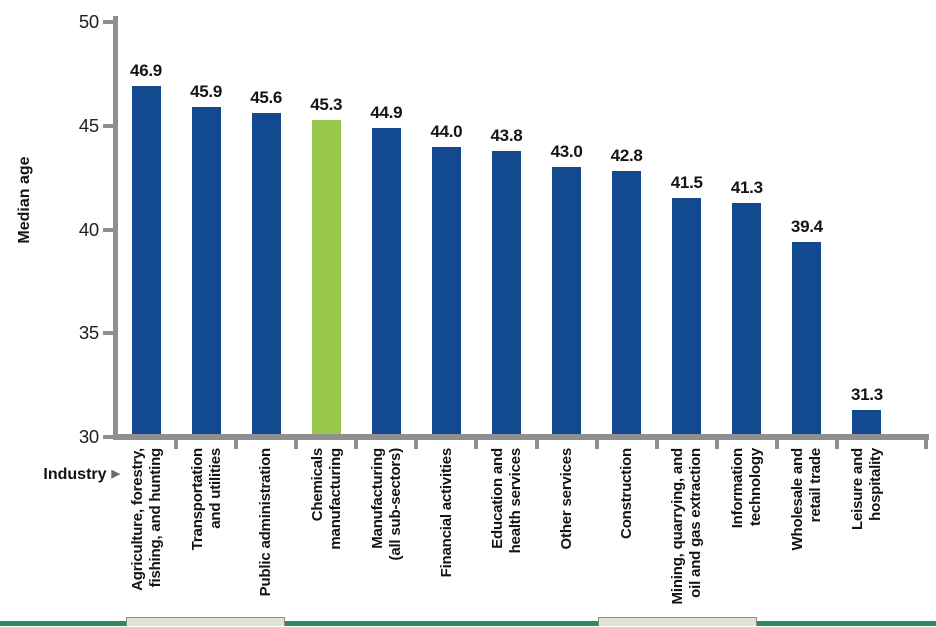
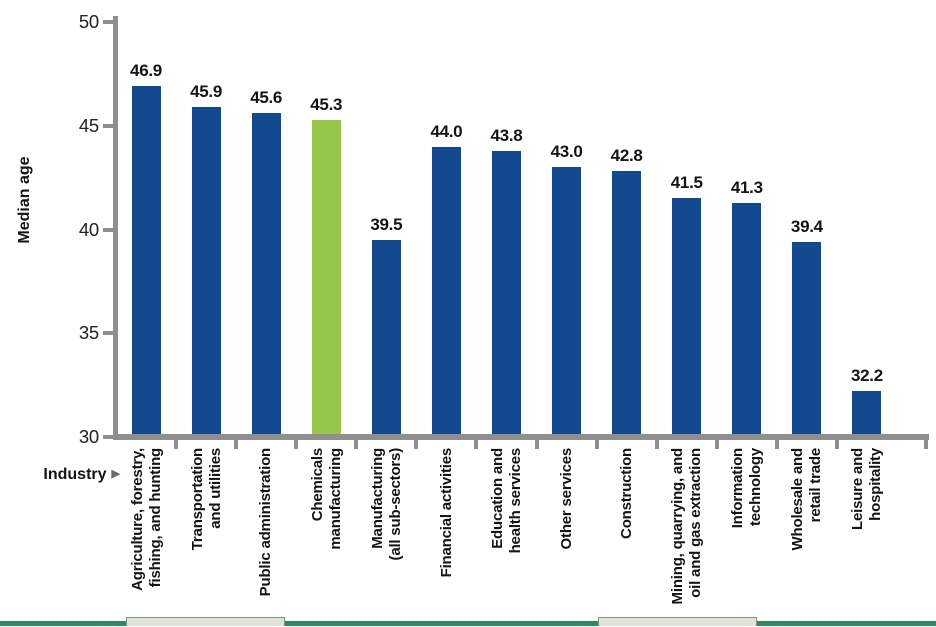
Manufacturing (all sub-sectors): 44.9 -> 39.5
Leisure and hospitality: 31.3 -> 32.2
